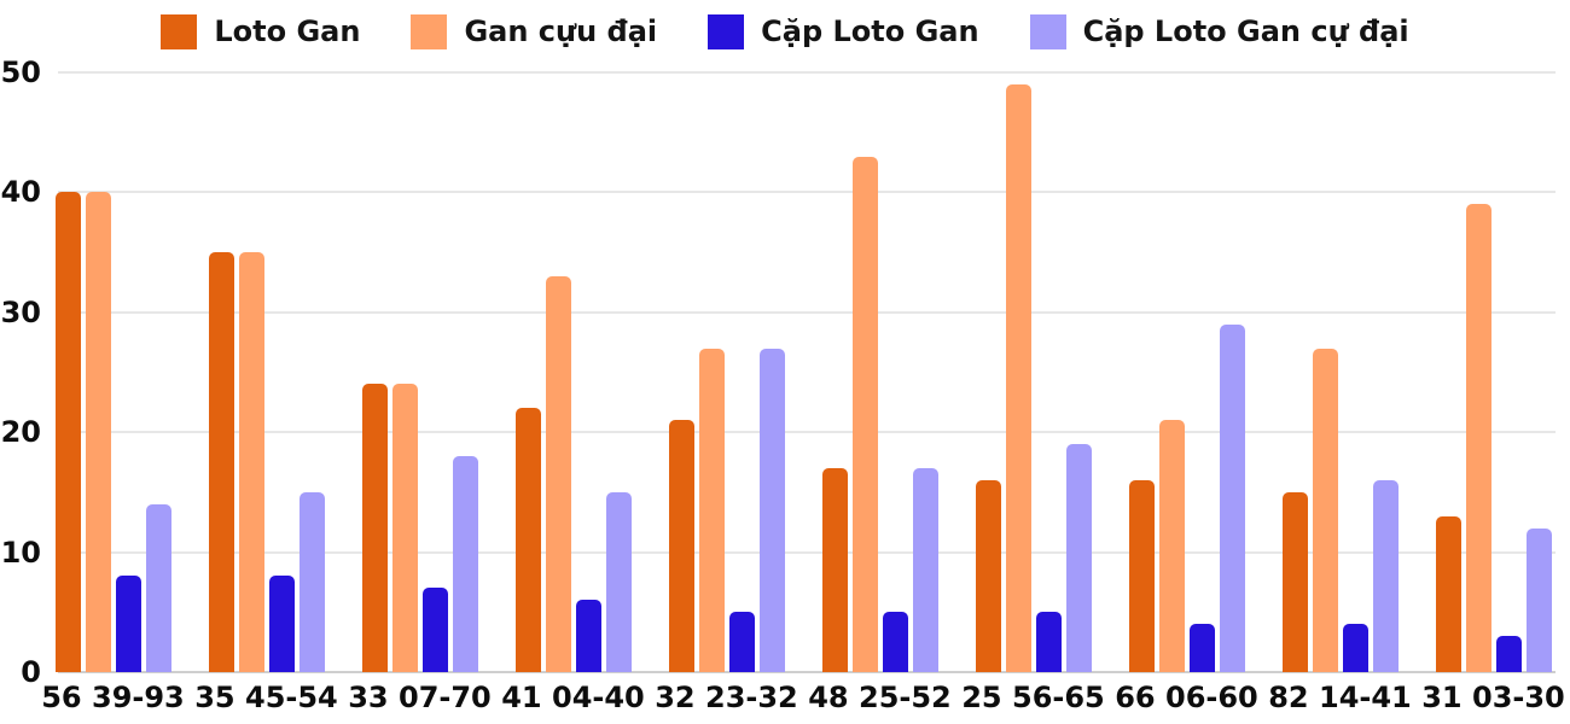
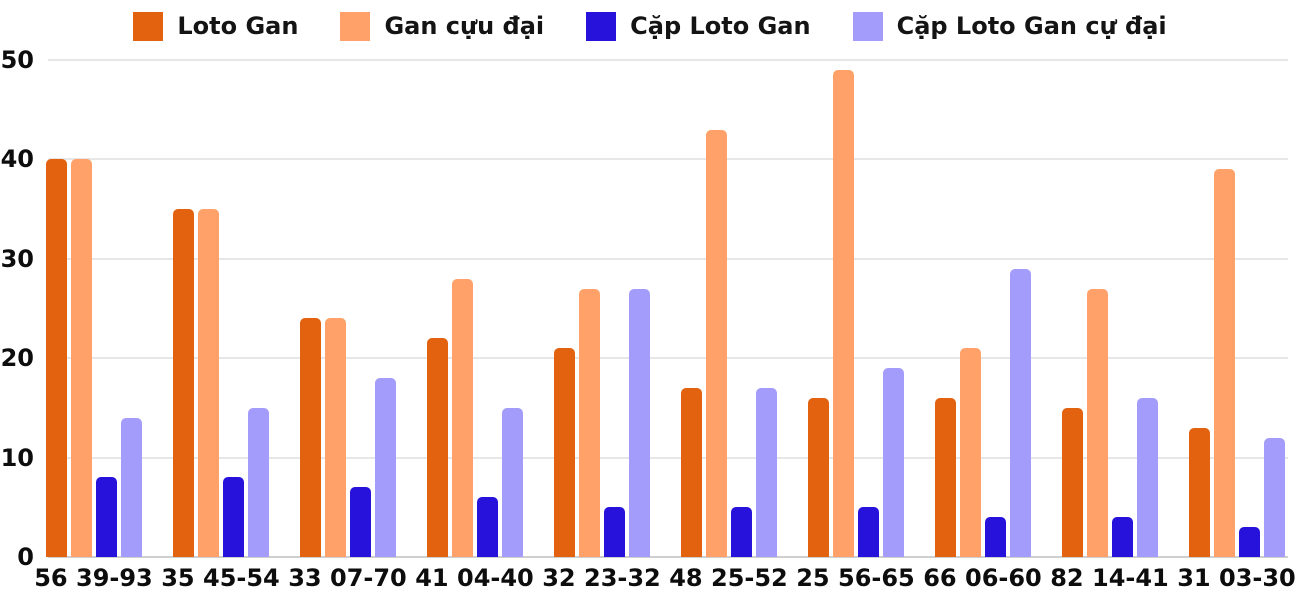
Gan cựu đại/41 04-40: 33 -> 28
